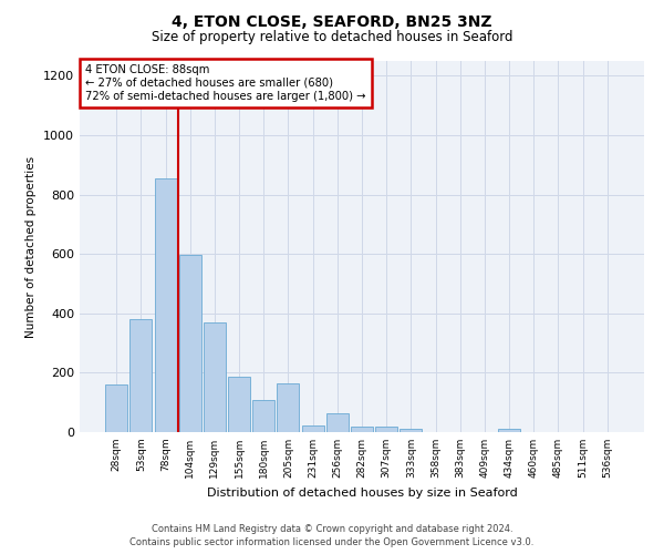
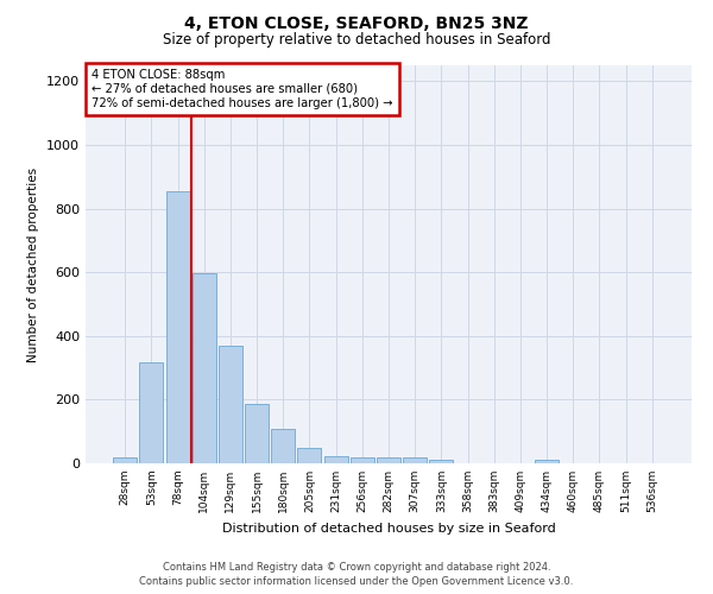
28sqm: 160 -> 18
53sqm: 380 -> 318
205sqm: 165 -> 48
256sqm: 65 -> 18
